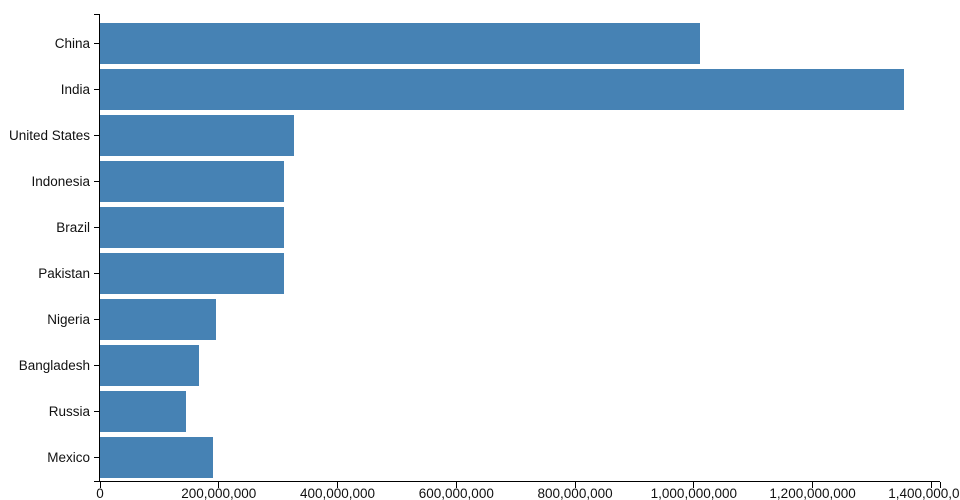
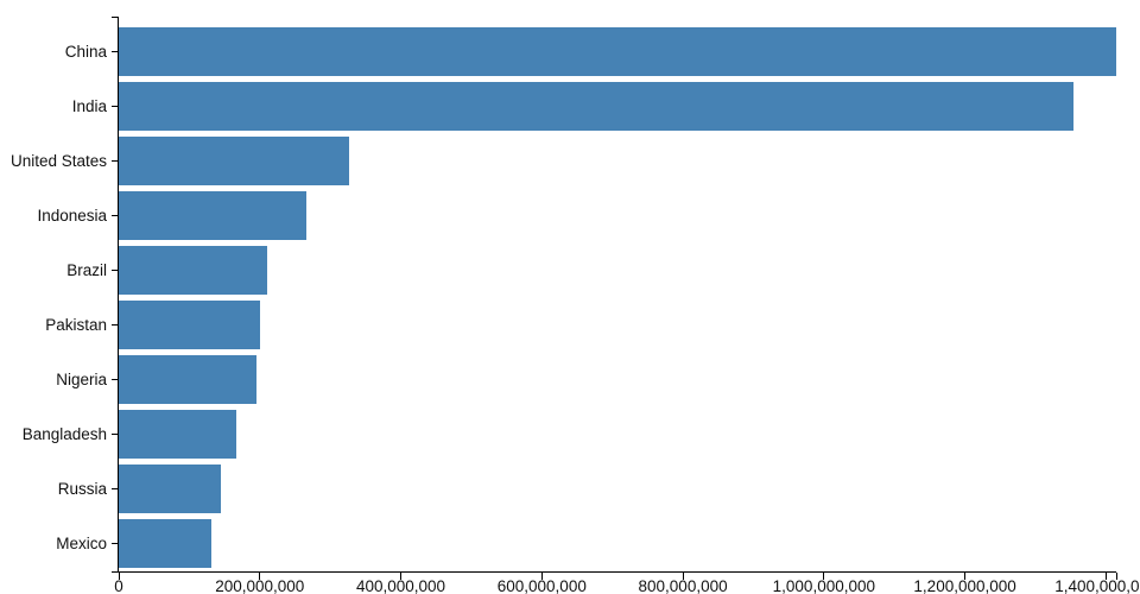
China: 1010000000 -> 1420000000
Indonesia: 310000000 -> 270000000
Brazil: 310000000 -> 210000000
Pakistan: 310000000 -> 200000000
Mexico: 190000000 -> 130000000
